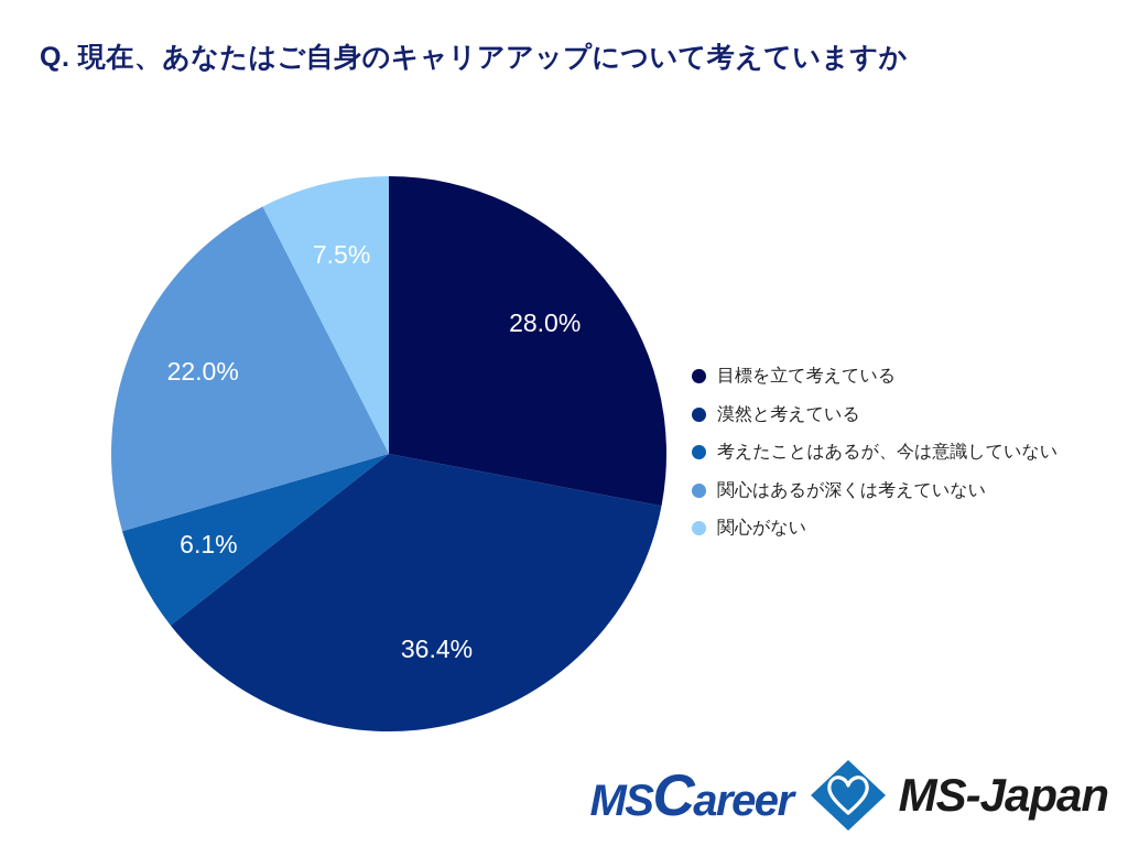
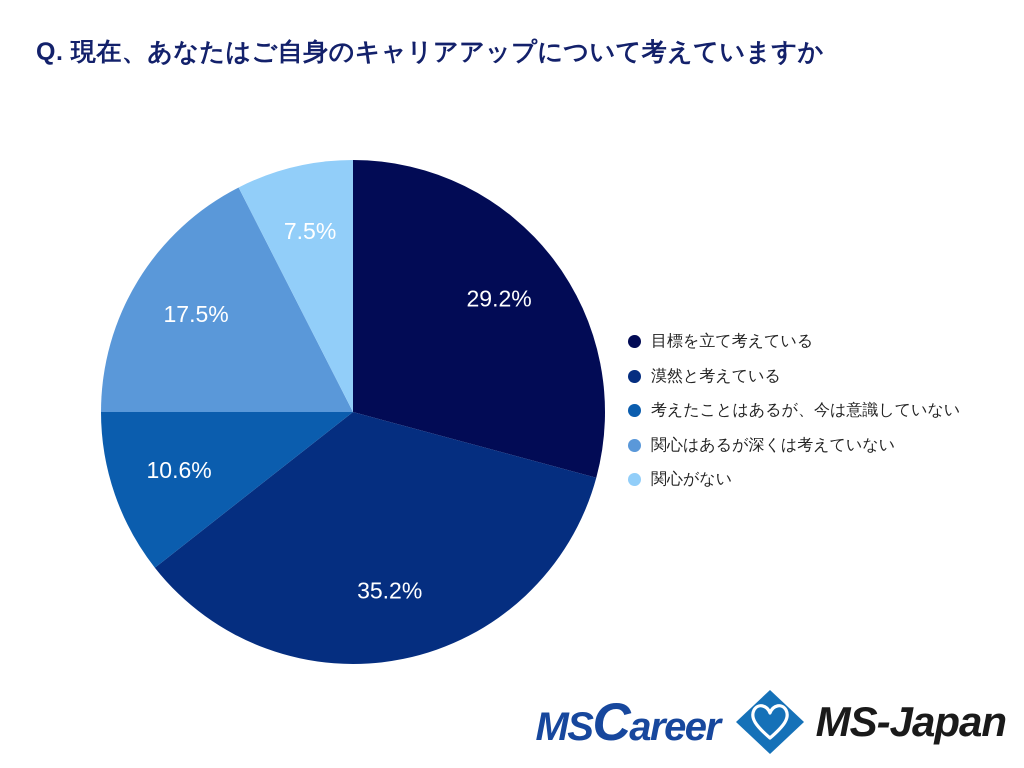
目標を立て考えている: 28.0% -> 29.2%
漠然と考えている: 36.4% -> 35.2%
考えたことはあるが、今は意識していない: 6.1% -> 10.6%
関心はあるが深くは考えていない: 22.0% -> 17.5%
